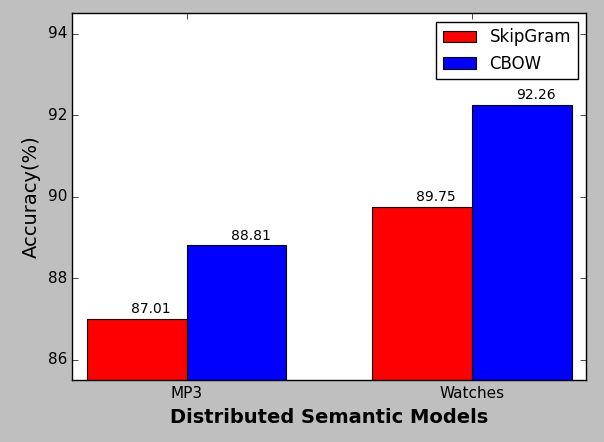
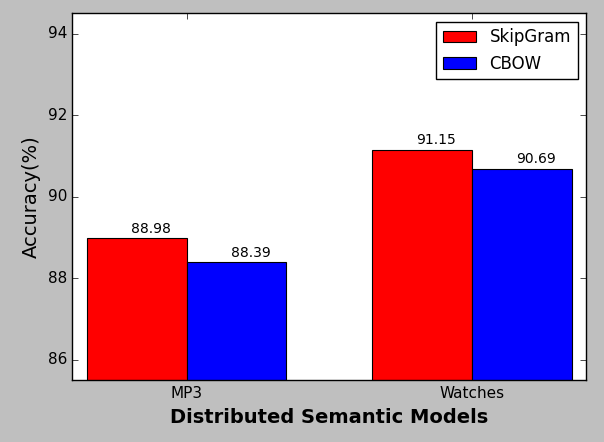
SkipGram/MP3: 87.01 -> 88.98
CBOW/MP3: 88.81 -> 88.39
SkipGram/Watches: 89.75 -> 91.15
CBOW/Watches: 92.26 -> 90.69
